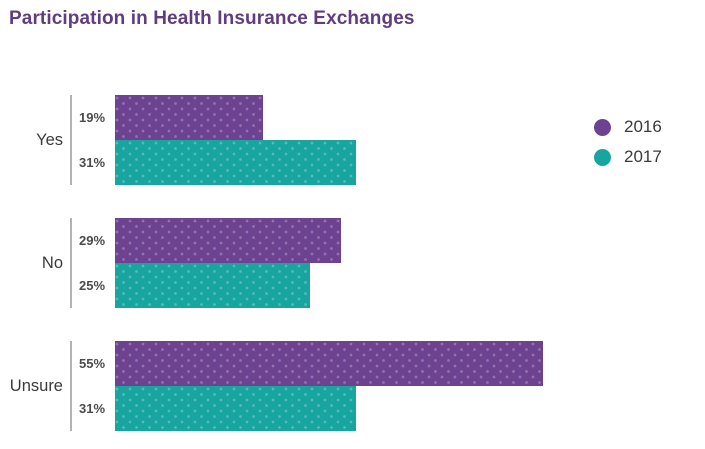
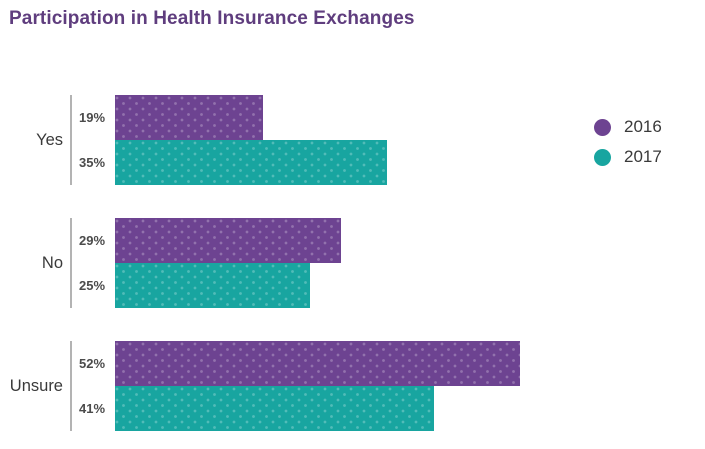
2017/Yes: 31% -> 35%
2016/Unsure: 55% -> 52%
2017/Unsure: 31% -> 41%
